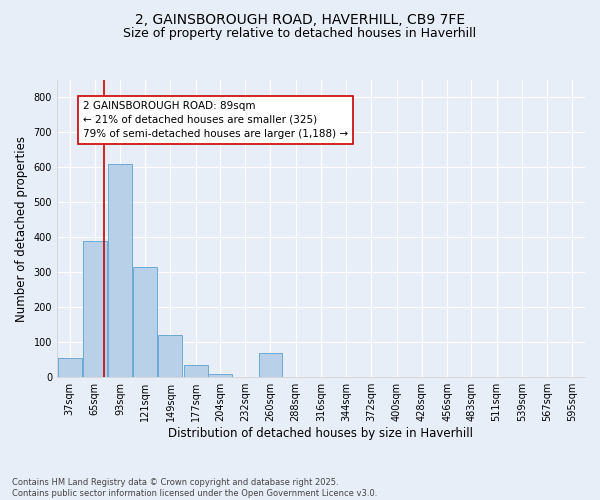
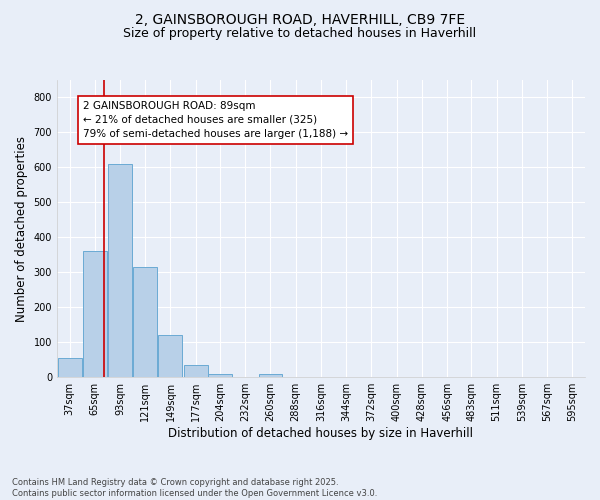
65sqm: 390 -> 360
260sqm: 70 -> 8
